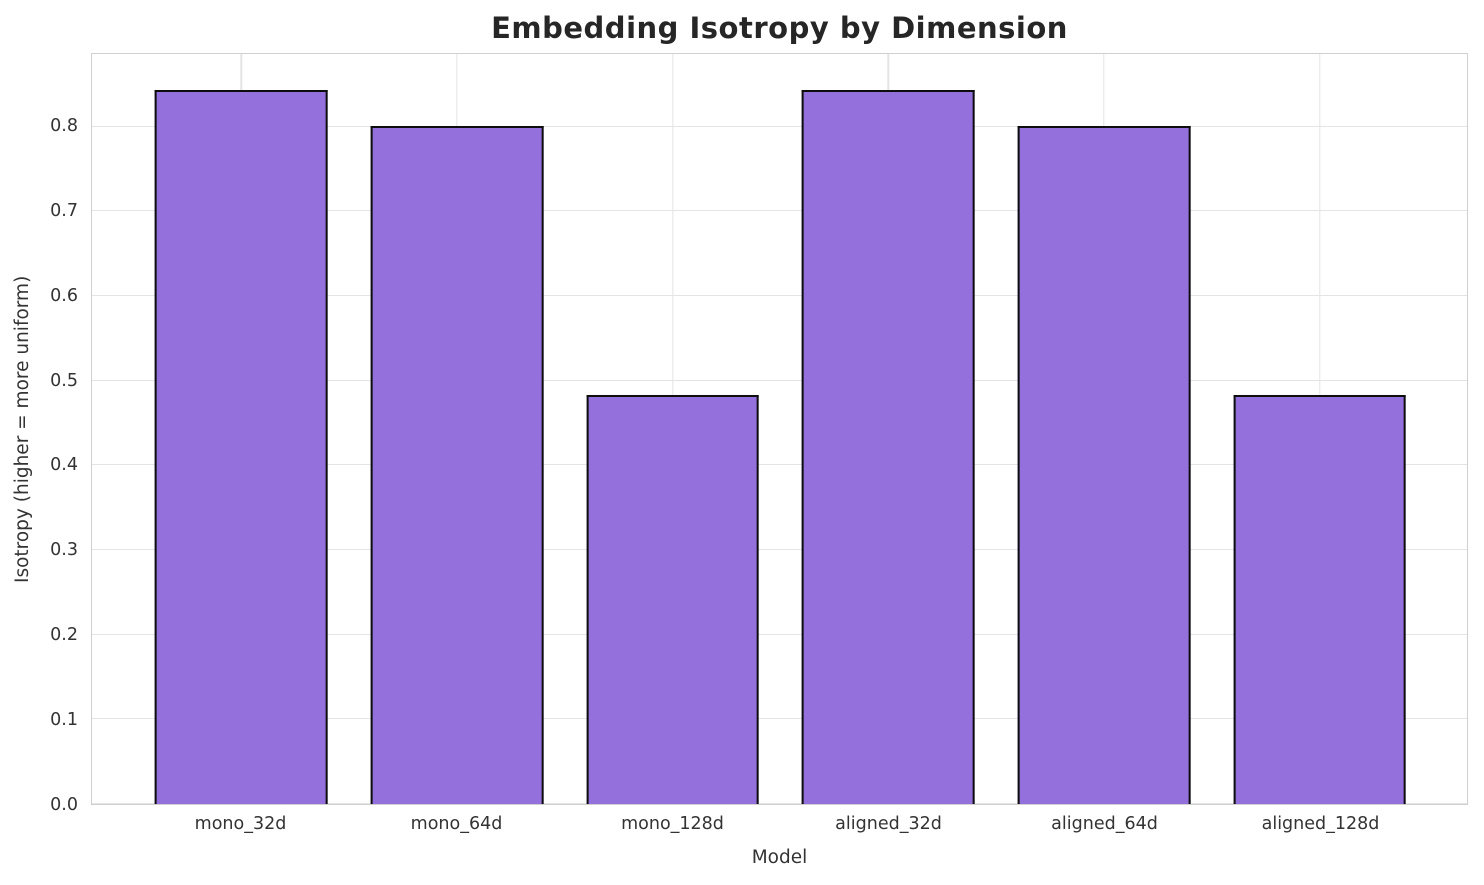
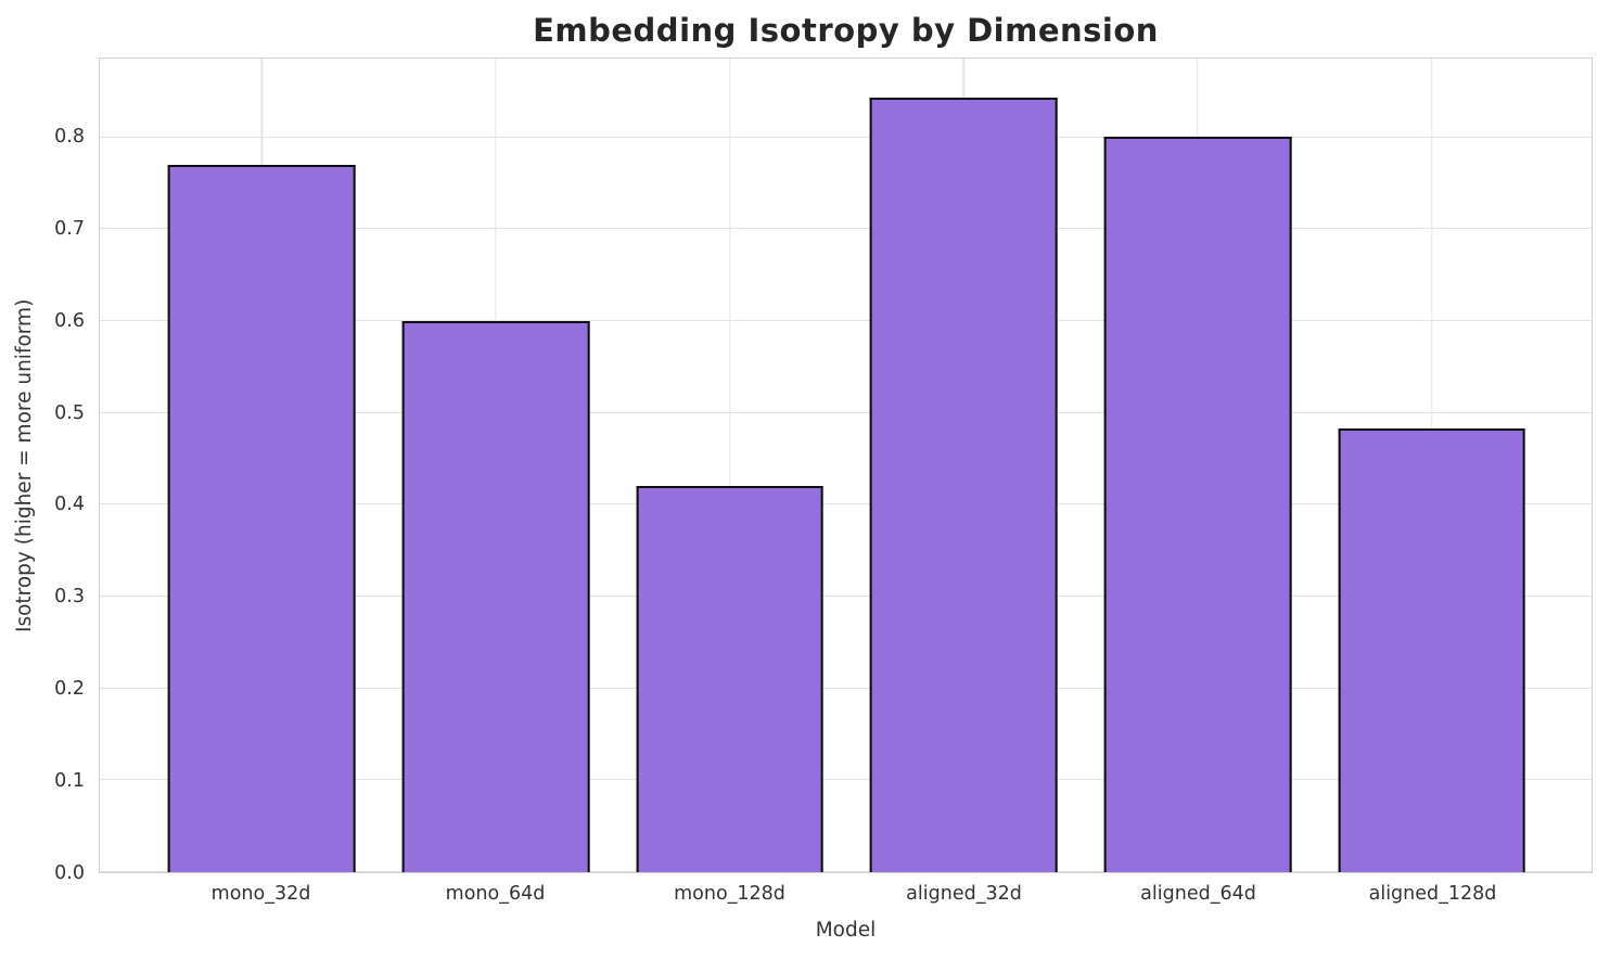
mono_32d: 0.84 -> 0.77
mono_64d: 0.80 -> 0.60
mono_128d: 0.48 -> 0.42
